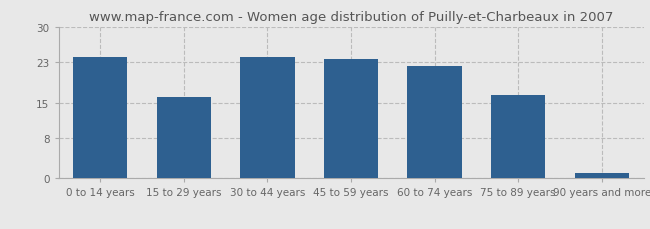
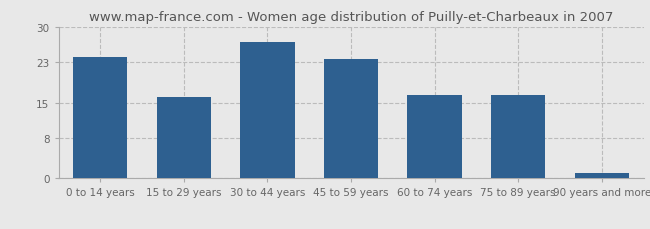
30 to 44 years: 24.0 -> 27.0
60 to 74 years: 22.2 -> 16.5
